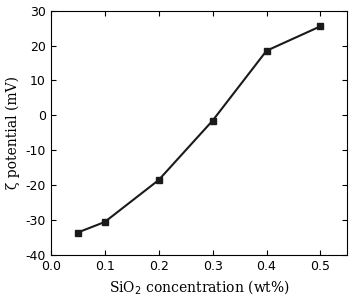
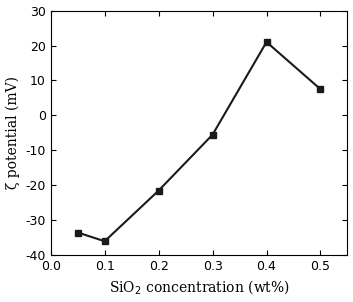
0.1: -30.5 -> -36.0
0.2: -18.5 -> -21.5
0.3: -1.5 -> -5.5
0.4: 18.5 -> 21.0
0.5: 25.5 -> 7.5
